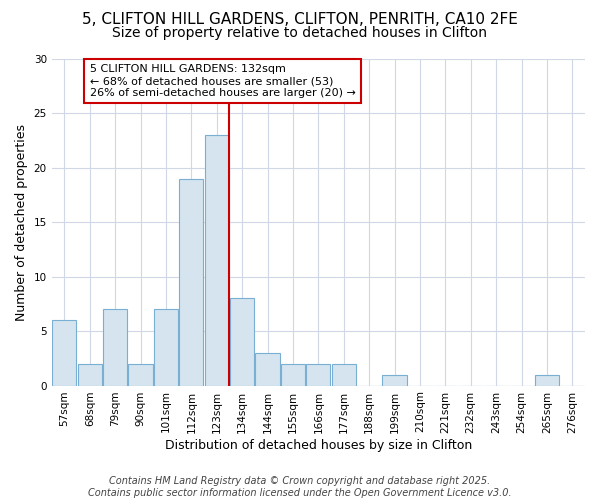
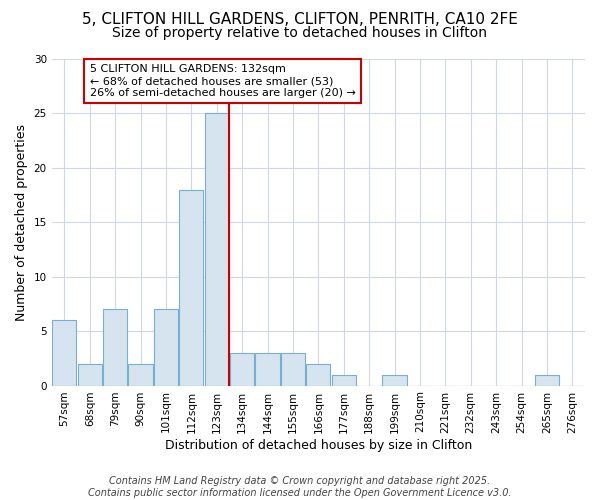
112sqm: 19 -> 18
123sqm: 23 -> 25
134sqm: 8 -> 3
155sqm: 2 -> 3
177sqm: 2 -> 1
